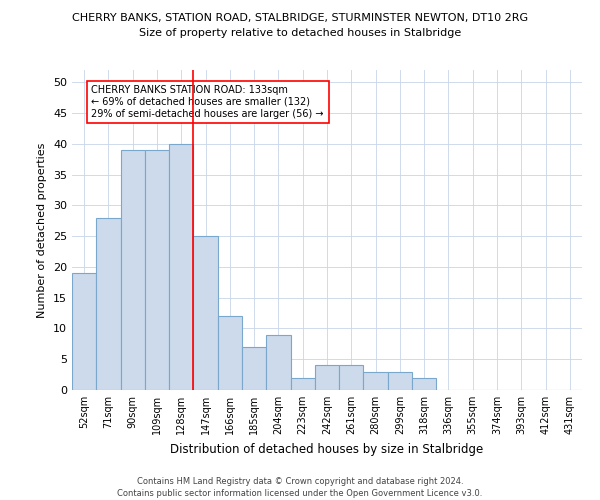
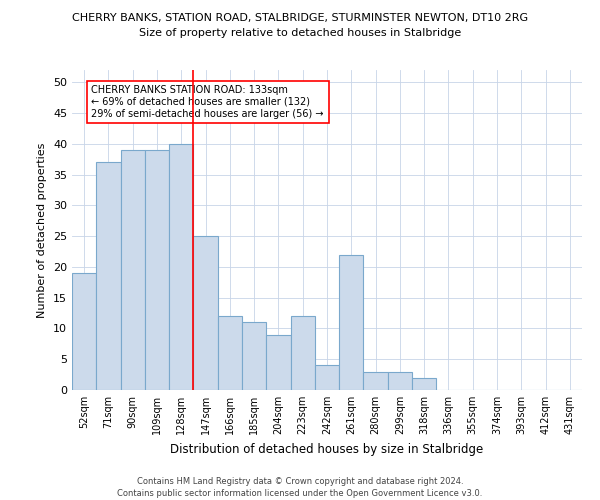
71sqm: 28 -> 37
185sqm: 7 -> 11
223sqm: 2 -> 12
261sqm: 4 -> 22
